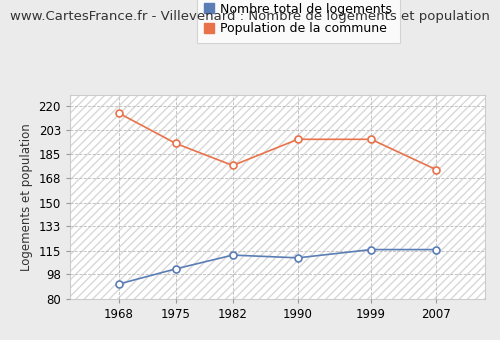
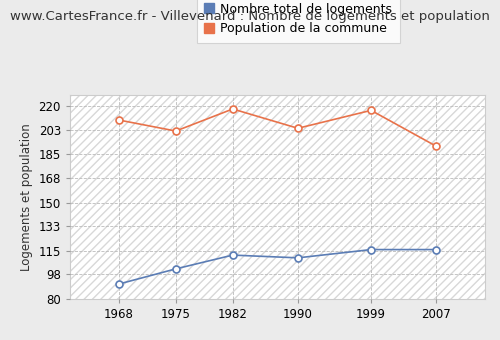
Population de la commune/1968: 215 -> 210
Population de la commune/1975: 193 -> 202
Population de la commune/1982: 177 -> 218
Population de la commune/1990: 196 -> 204
Population de la commune/1999: 196 -> 217
Population de la commune/2007: 174 -> 191
